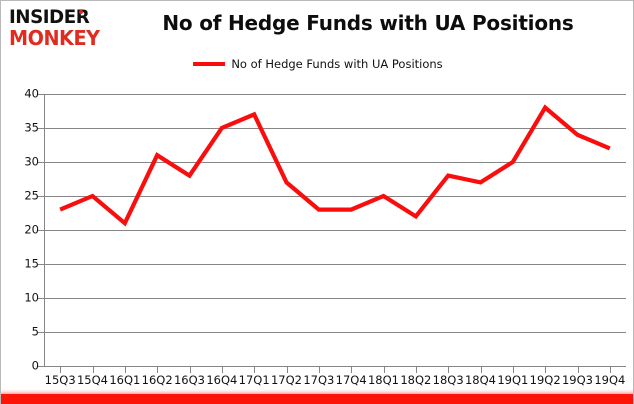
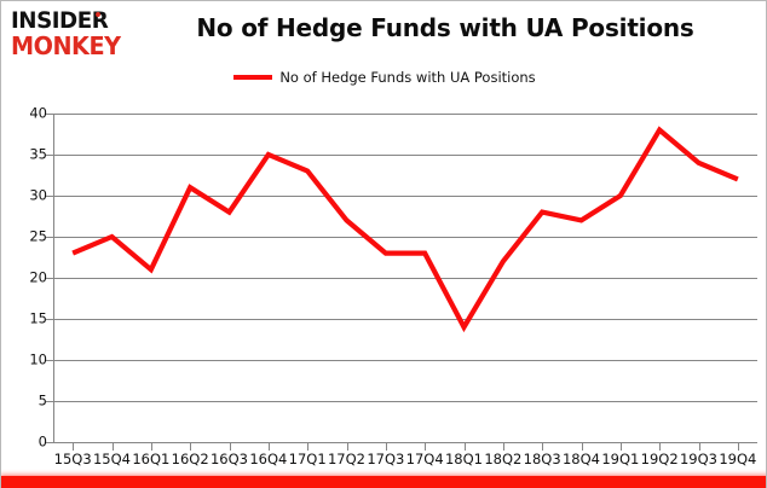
17Q1: 37 -> 33
18Q1: 25 -> 14
